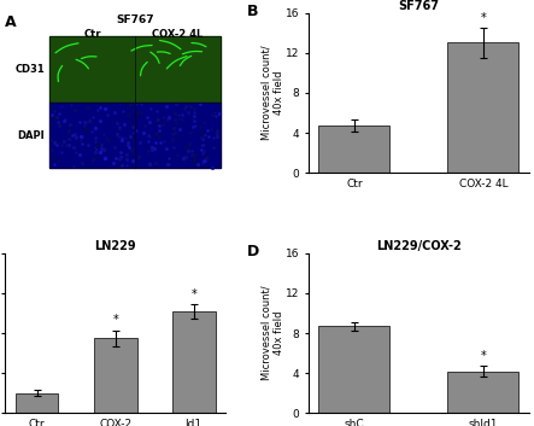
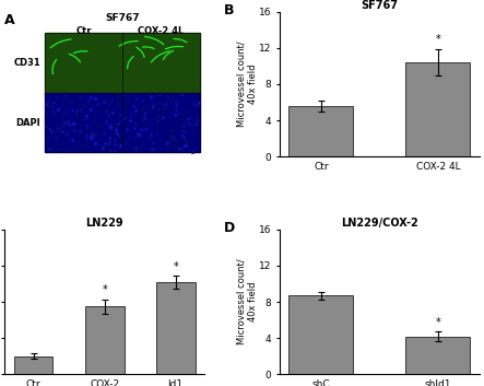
SF767/Ctr: 4.7 -> 5.6
SF767/COX-2 4L: 13.0 -> 10.4
